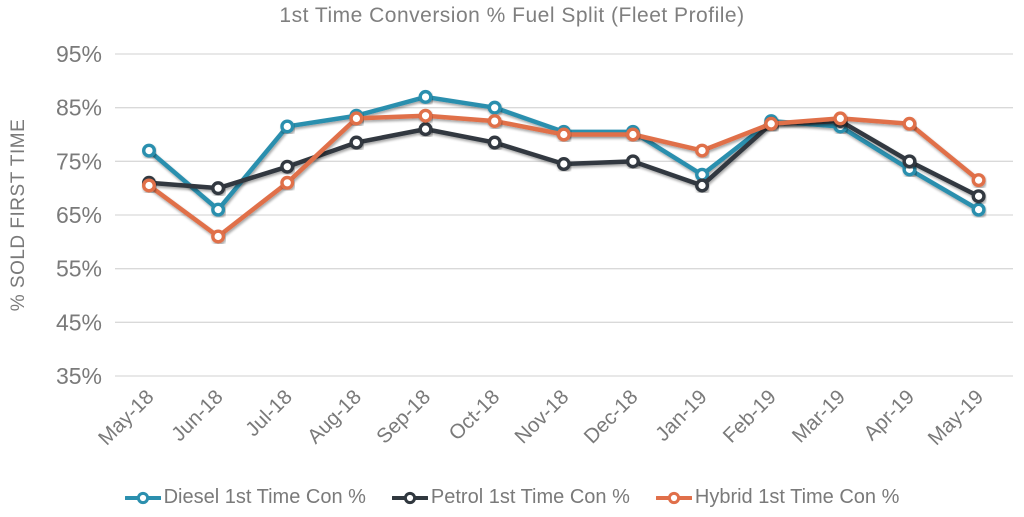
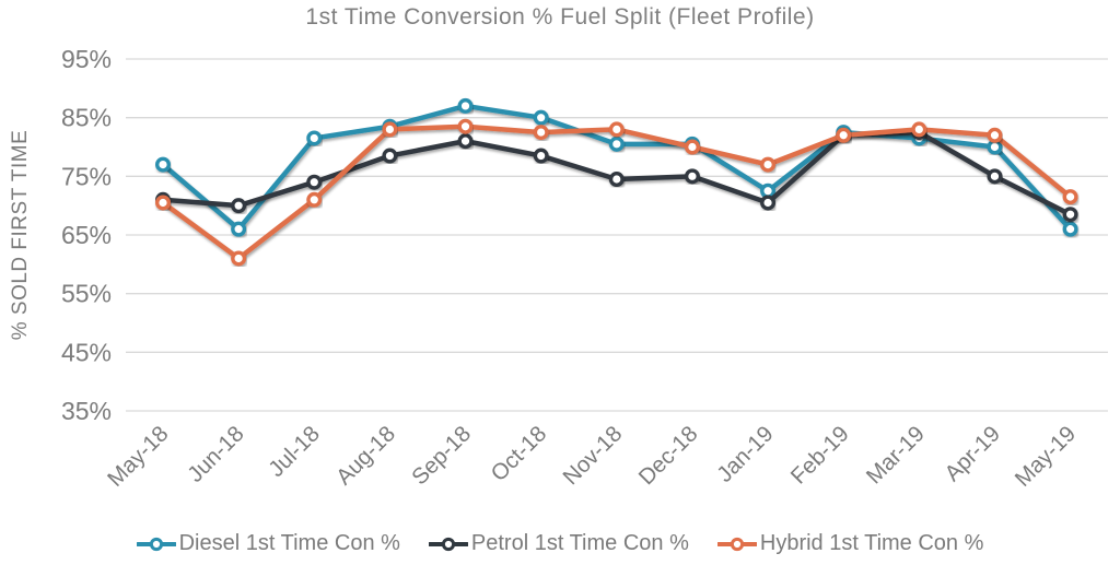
Hybrid 1st Time Con %/Nov-18: 80% -> 83%
Diesel 1st Time Con %/Apr-19: 74% -> 80%
